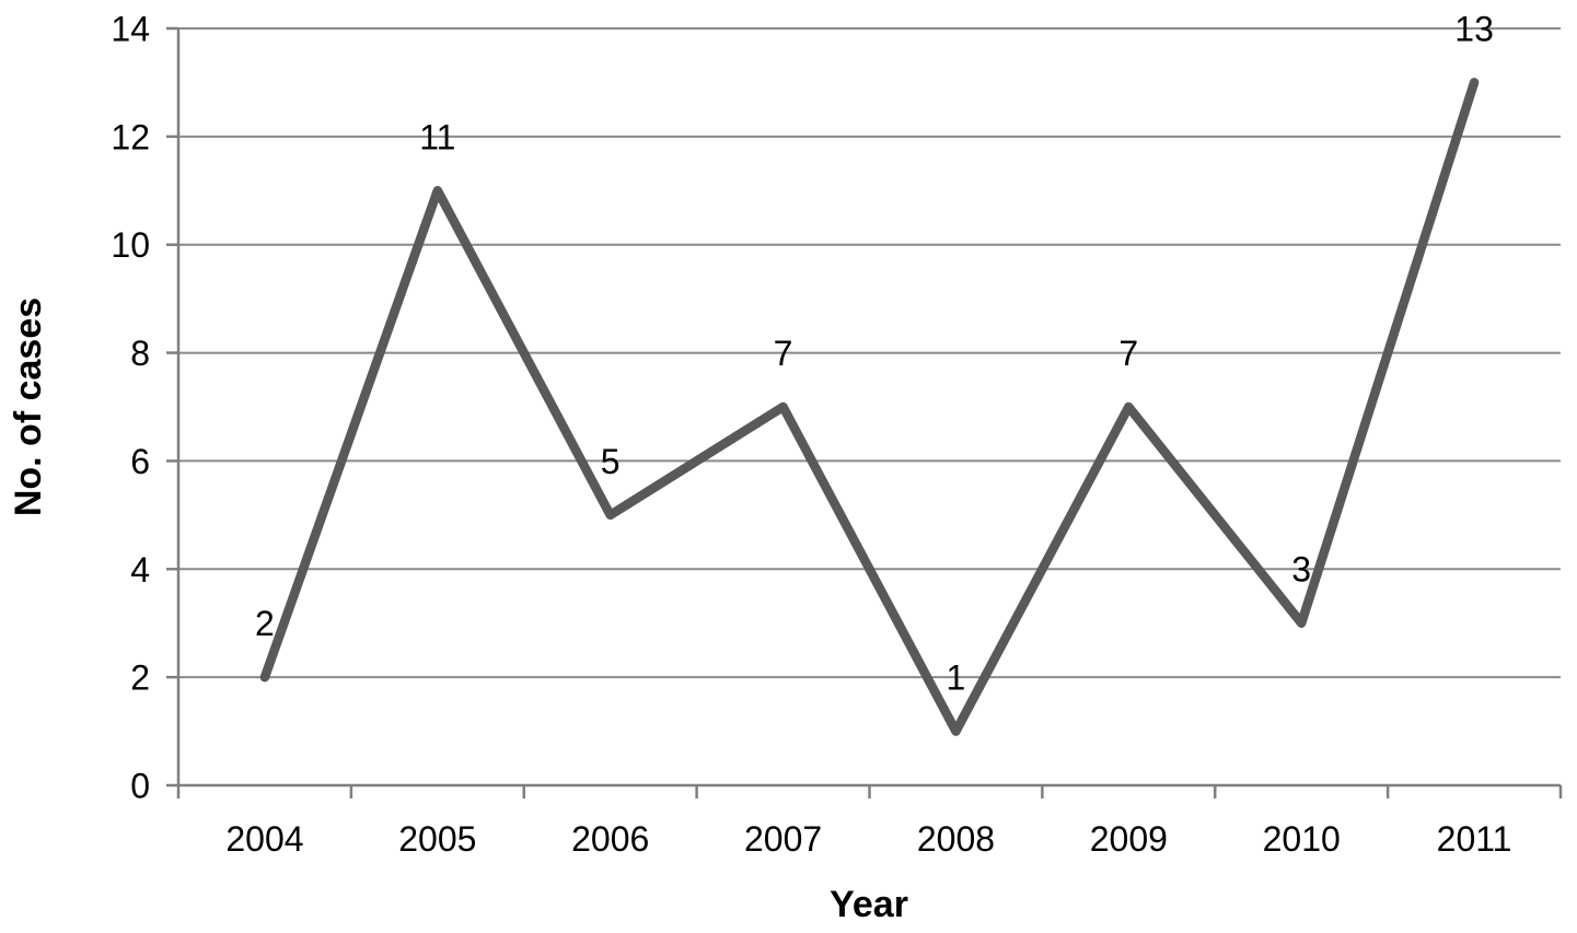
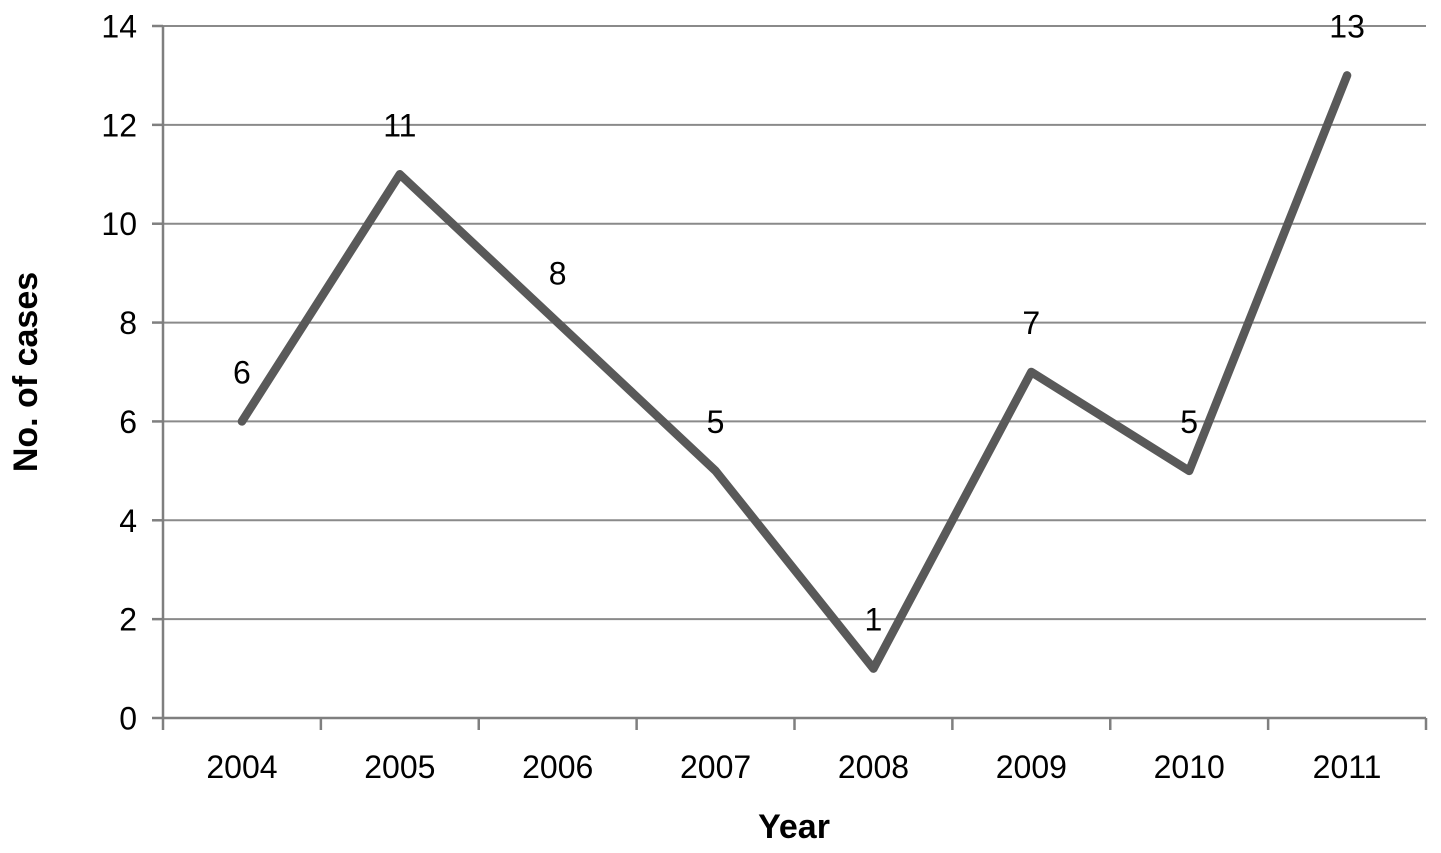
2004: 2 -> 6
2006: 5 -> 8
2007: 7 -> 5
2010: 3 -> 5
